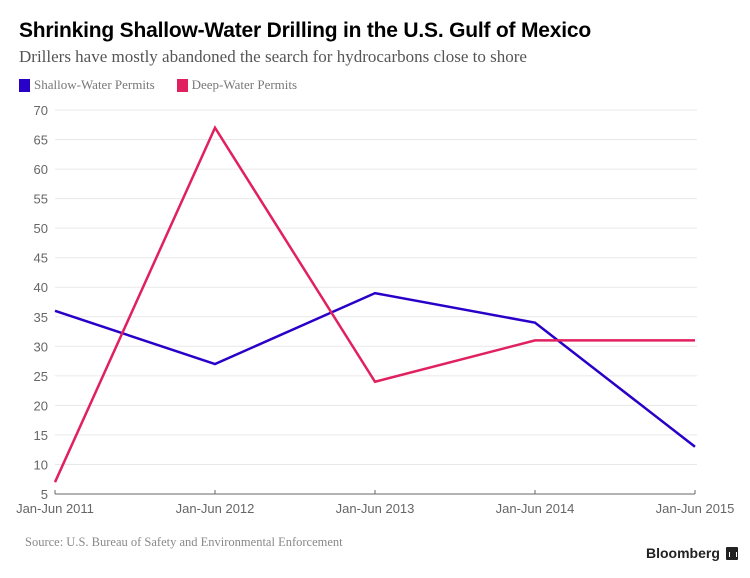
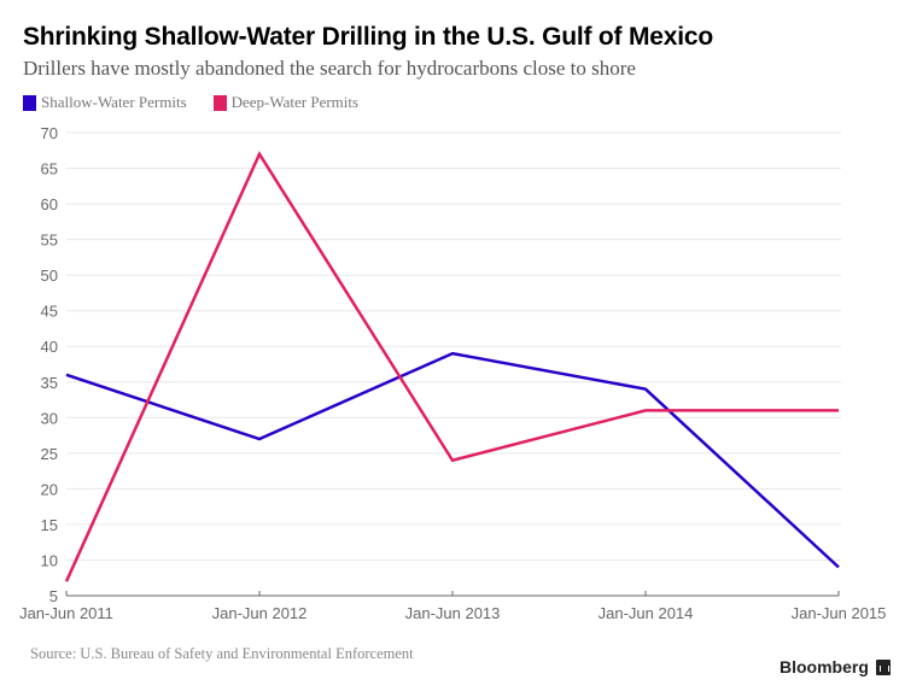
Shallow-Water Permits/Jan-Jun 2015: 13 -> 9
